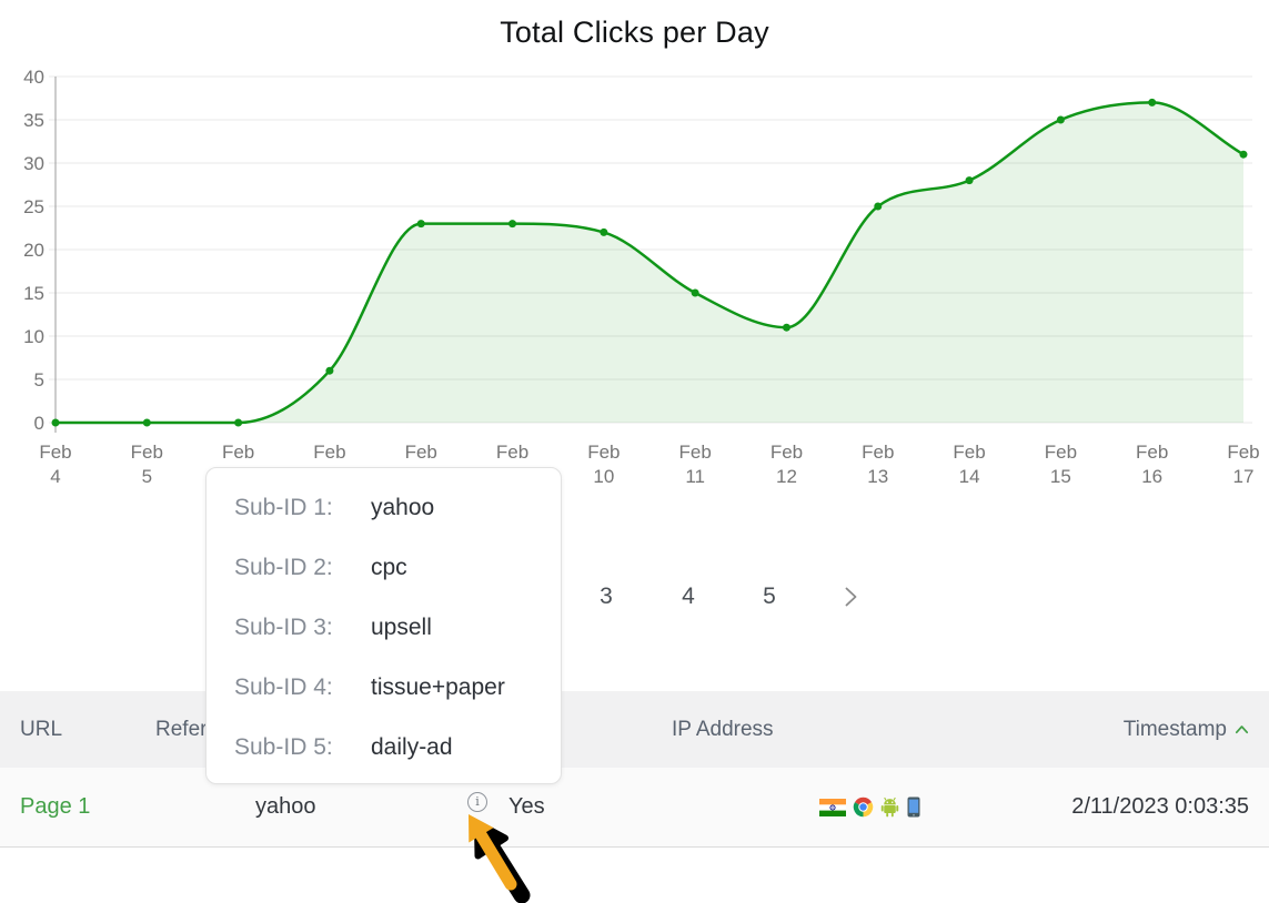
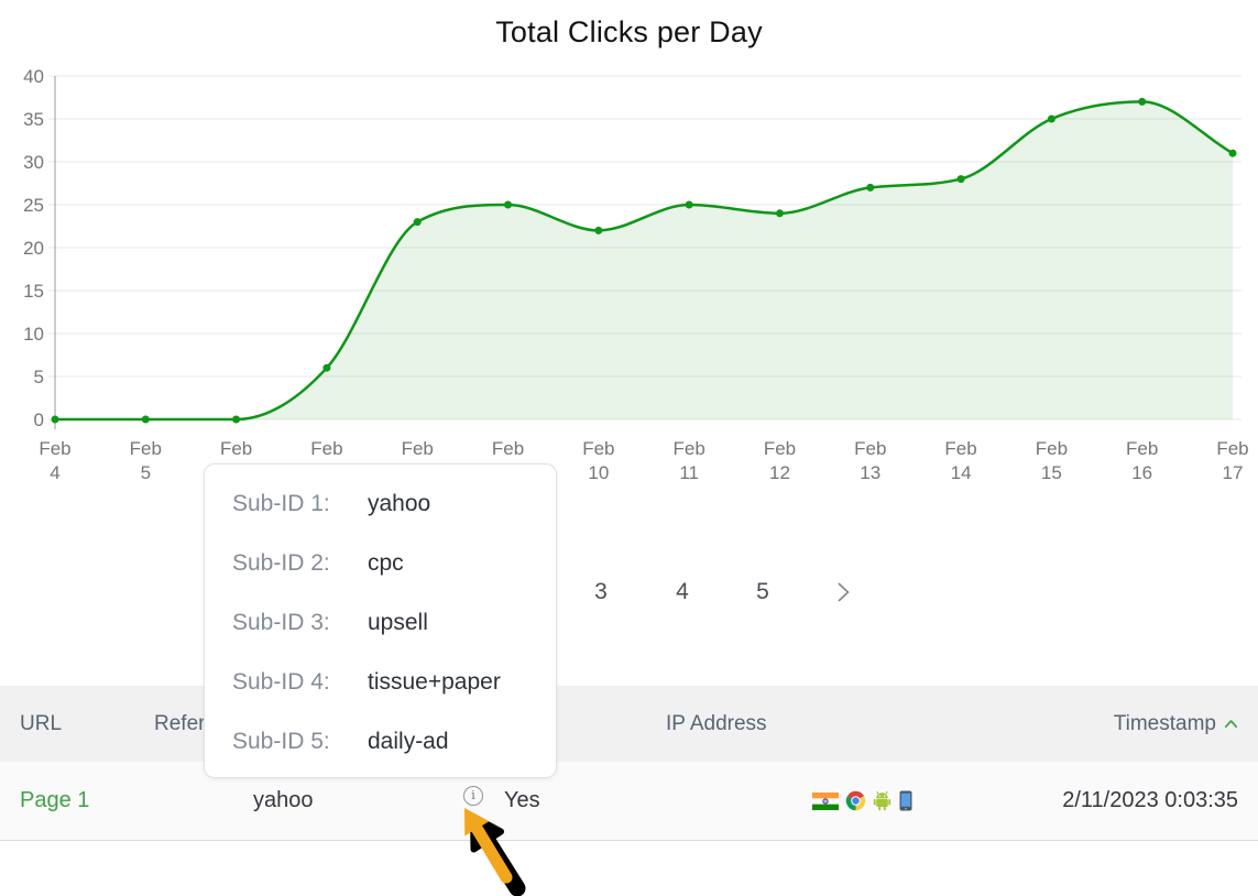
Feb 9: 23 -> 25
Feb 11: 15 -> 25
Feb 12: 11 -> 24
Feb 13: 25 -> 27
